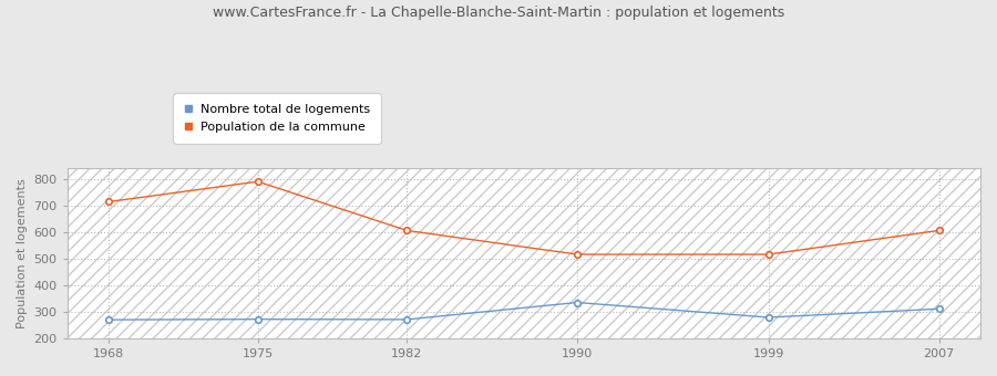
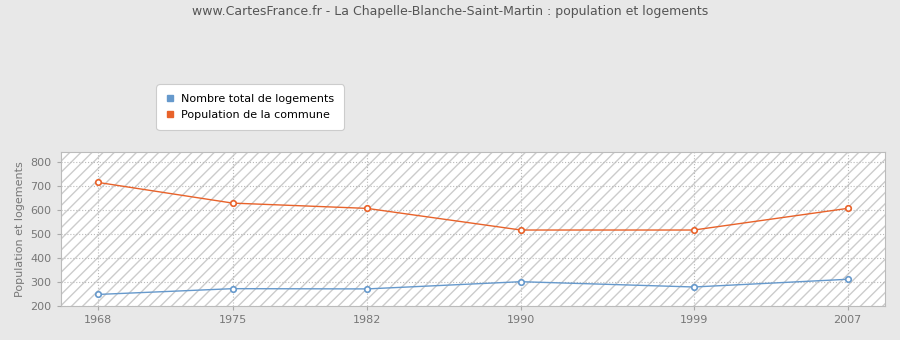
Nombre total de logements/1968: 270 -> 248
Population de la commune/1975: 790 -> 628
Nombre total de logements/1990: 335 -> 301
